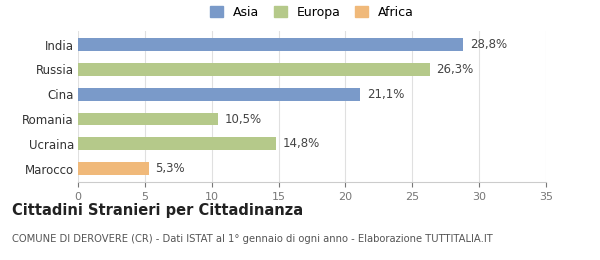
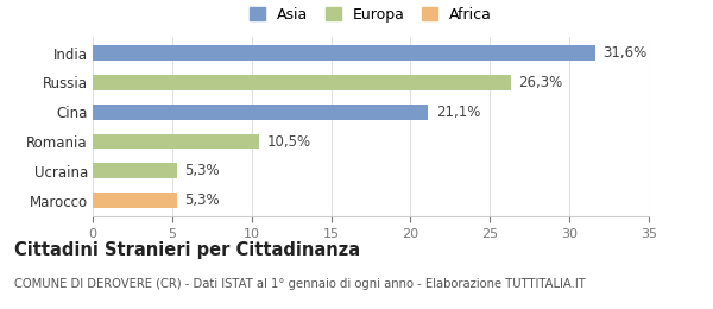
India: 28,8% -> 31,6%
Ucraina: 14,8% -> 5,3%
